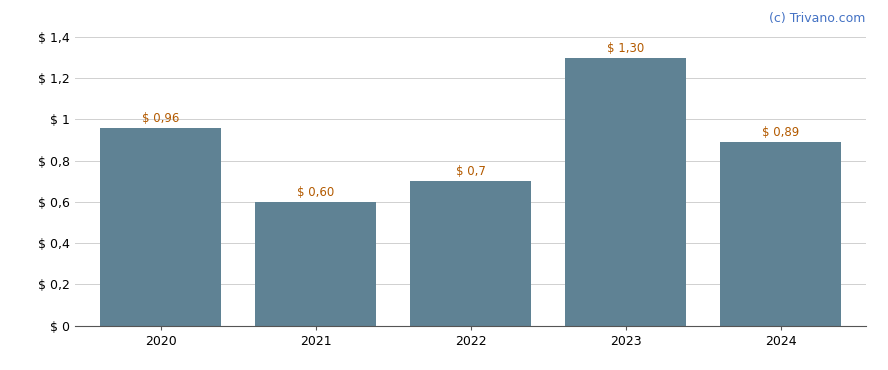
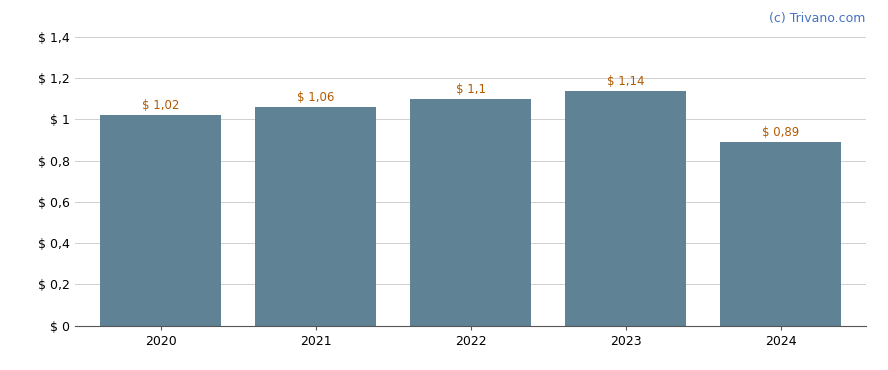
2020: 0,96 -> 1,02
2021: 0,60 -> 1,06
2022: 0,7 -> 1,1
2023: 1,30 -> 1,14
